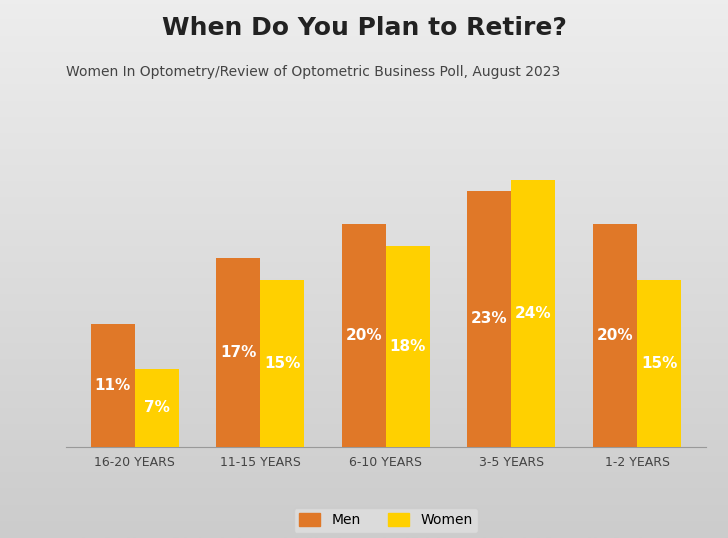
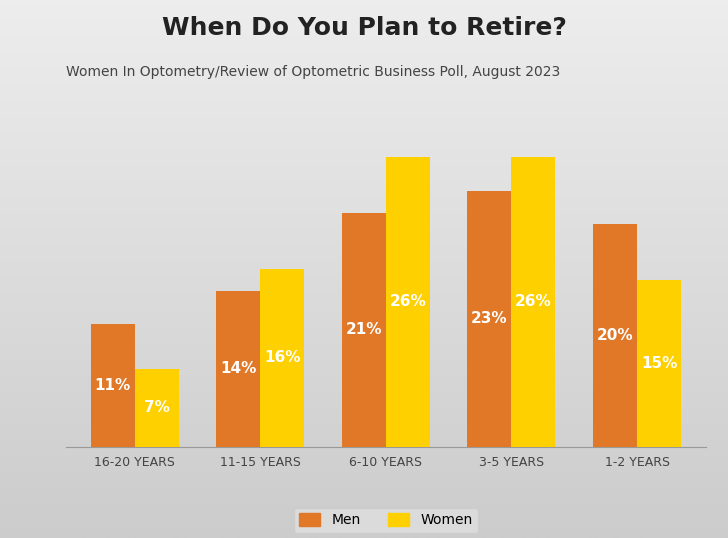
Men/11-15 YEARS: 17% -> 14%
Women/11-15 YEARS: 15% -> 16%
Men/6-10 YEARS: 20% -> 21%
Women/6-10 YEARS: 18% -> 26%
Women/3-5 YEARS: 24% -> 26%
